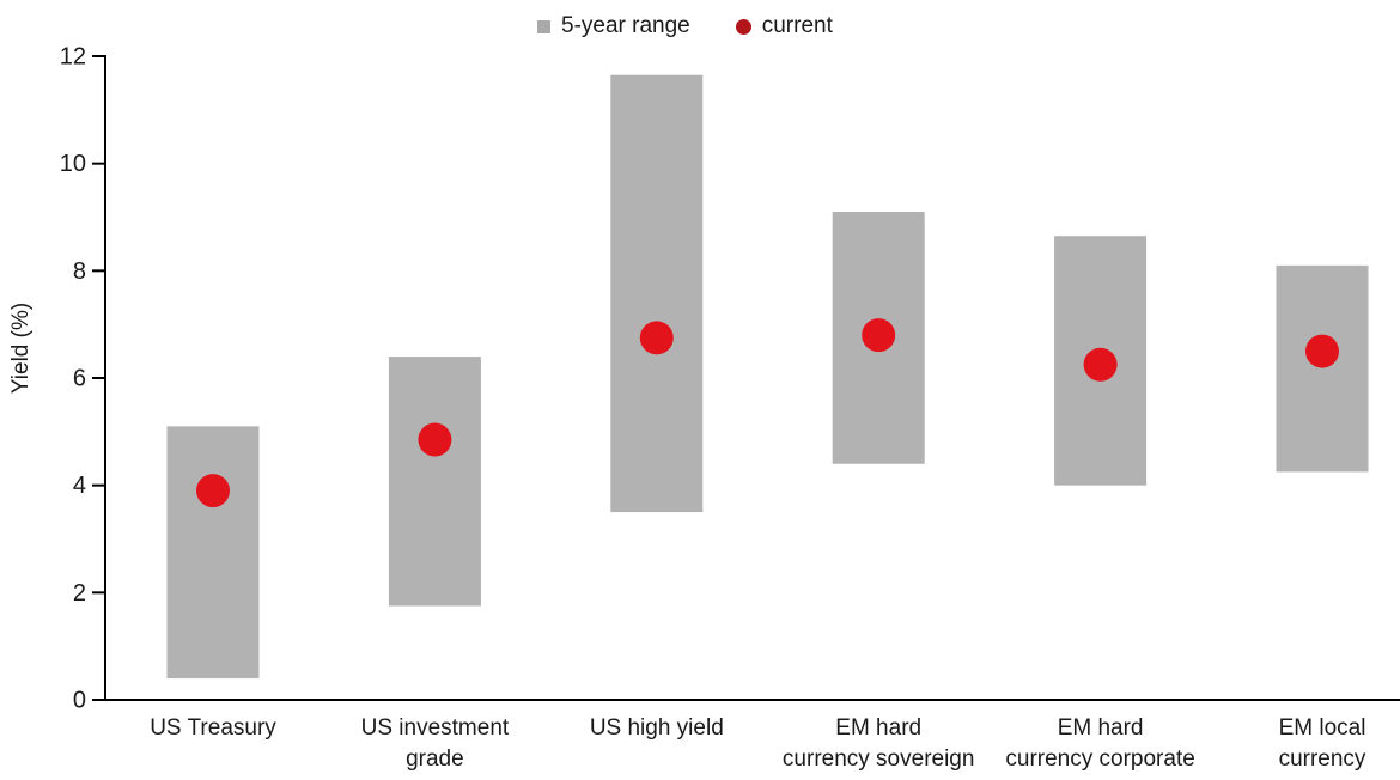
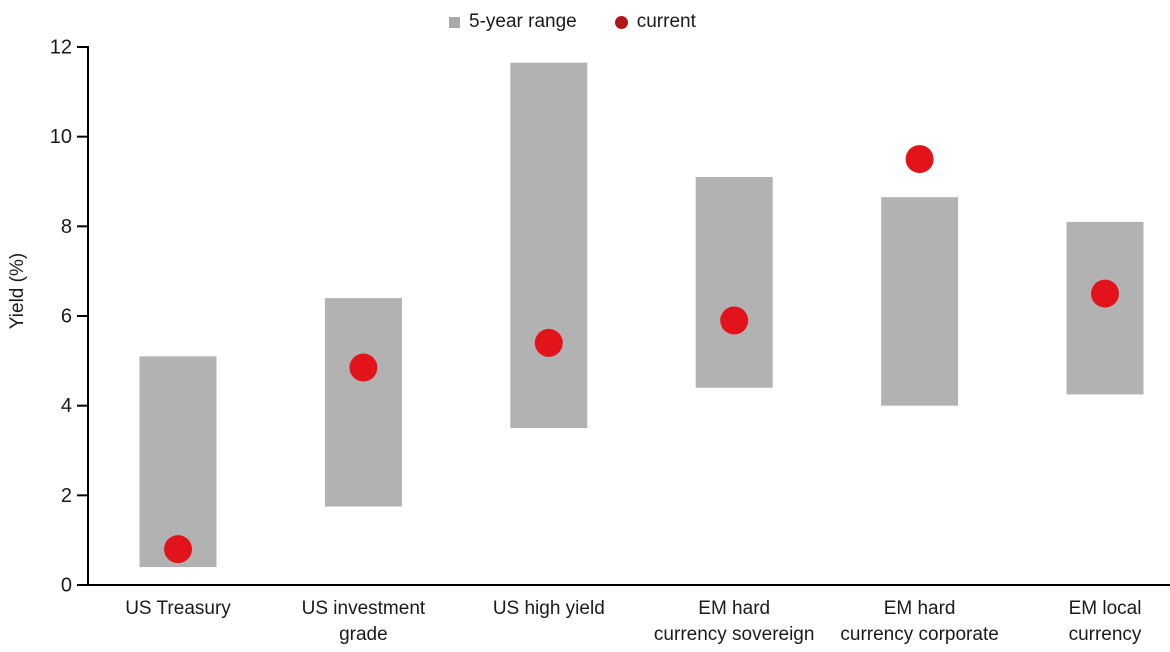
current/US Treasury: 3.9 -> 0.8
current/US high yield: 6.8 -> 5.4
current/EM hard currency sovereign: 6.8 -> 5.9
current/EM hard currency corporate: 6.2 -> 9.5
